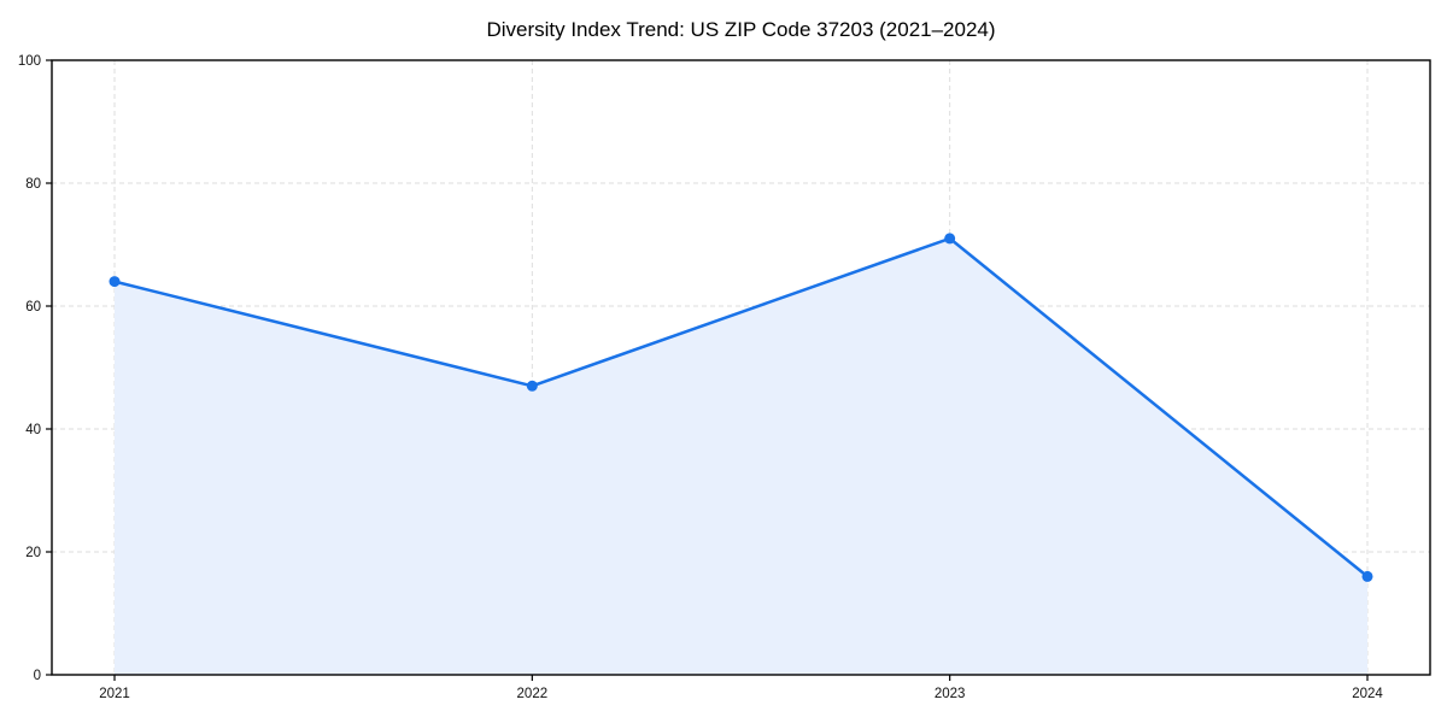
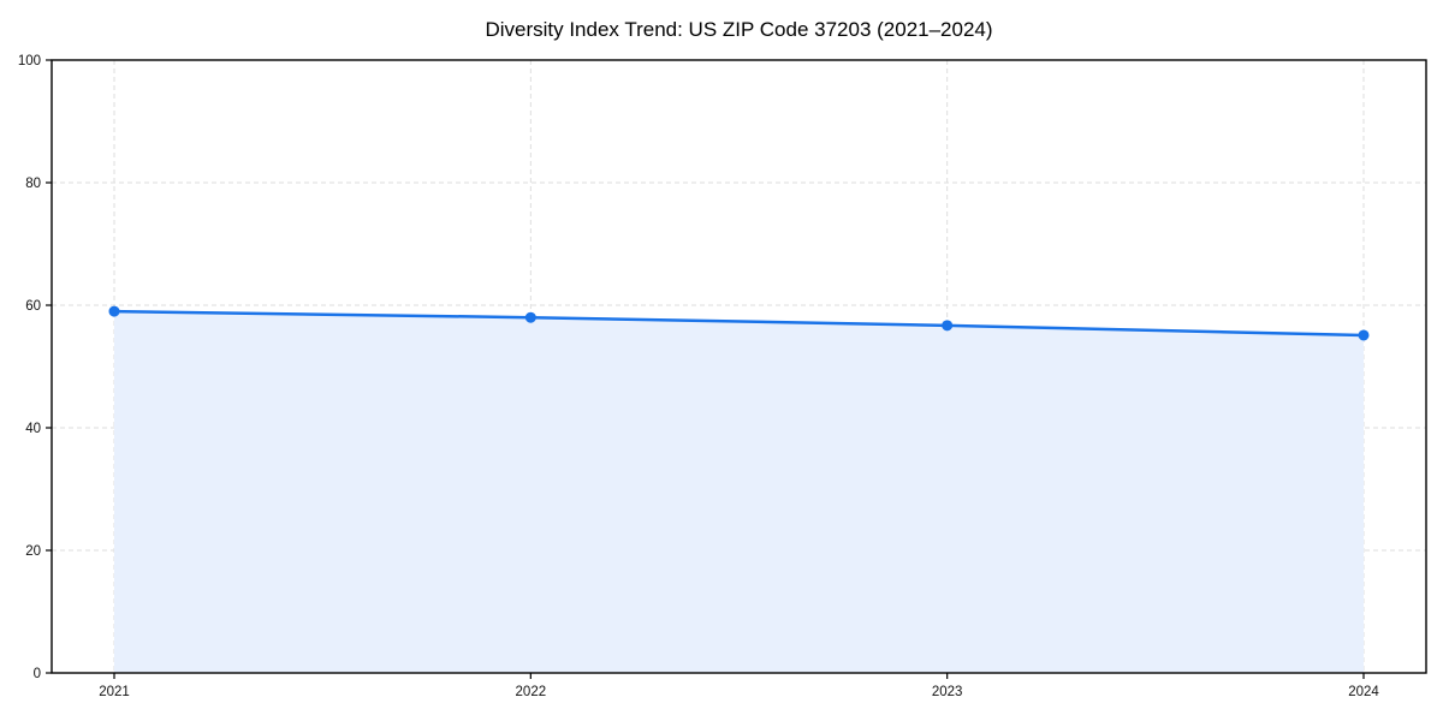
2021: 64 -> 59
2022: 47 -> 58
2023: 71 -> 57
2024: 16 -> 55
